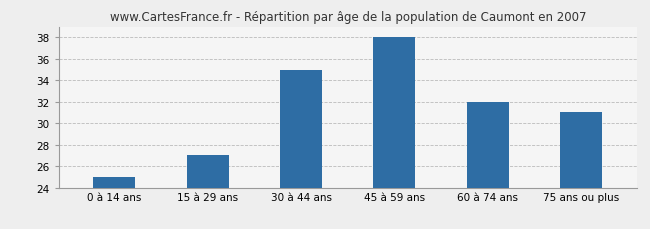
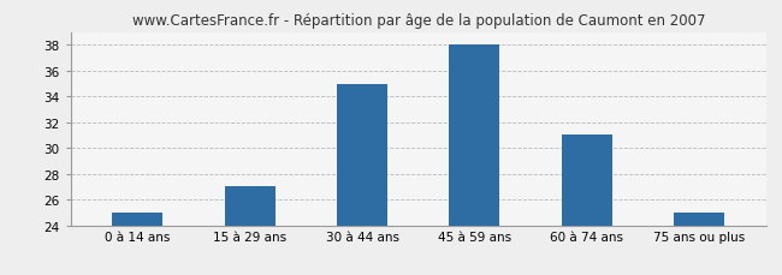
60 à 74 ans: 32 -> 31
75 ans ou plus: 31 -> 25
